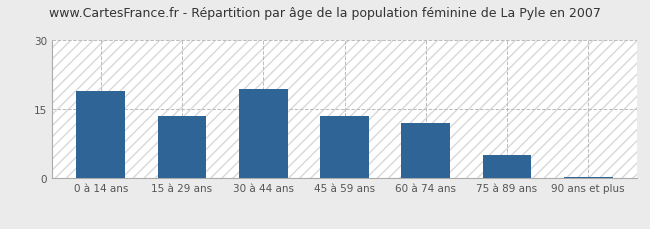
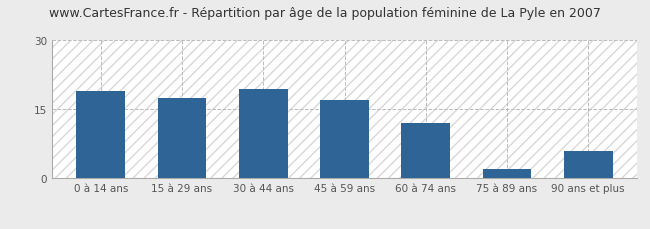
15 à 29 ans: 13.5 -> 17.5
45 à 59 ans: 13.5 -> 17.0
75 à 89 ans: 5.0 -> 2.0
90 ans et plus: 0.3 -> 6.0
